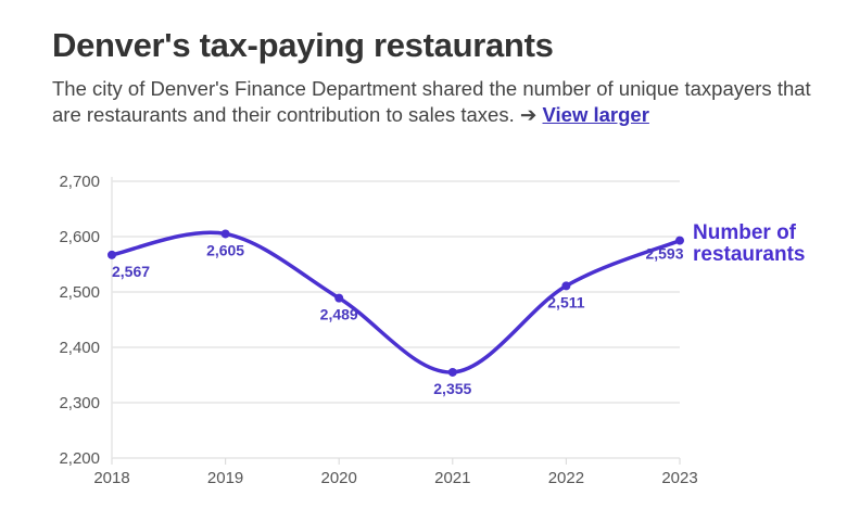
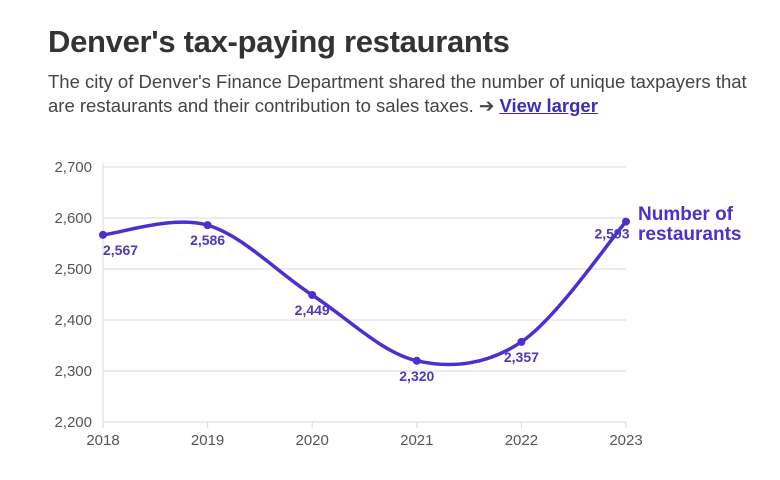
2019: 2,605 -> 2,586
2020: 2,489 -> 2,449
2021: 2,355 -> 2,320
2022: 2,511 -> 2,357
